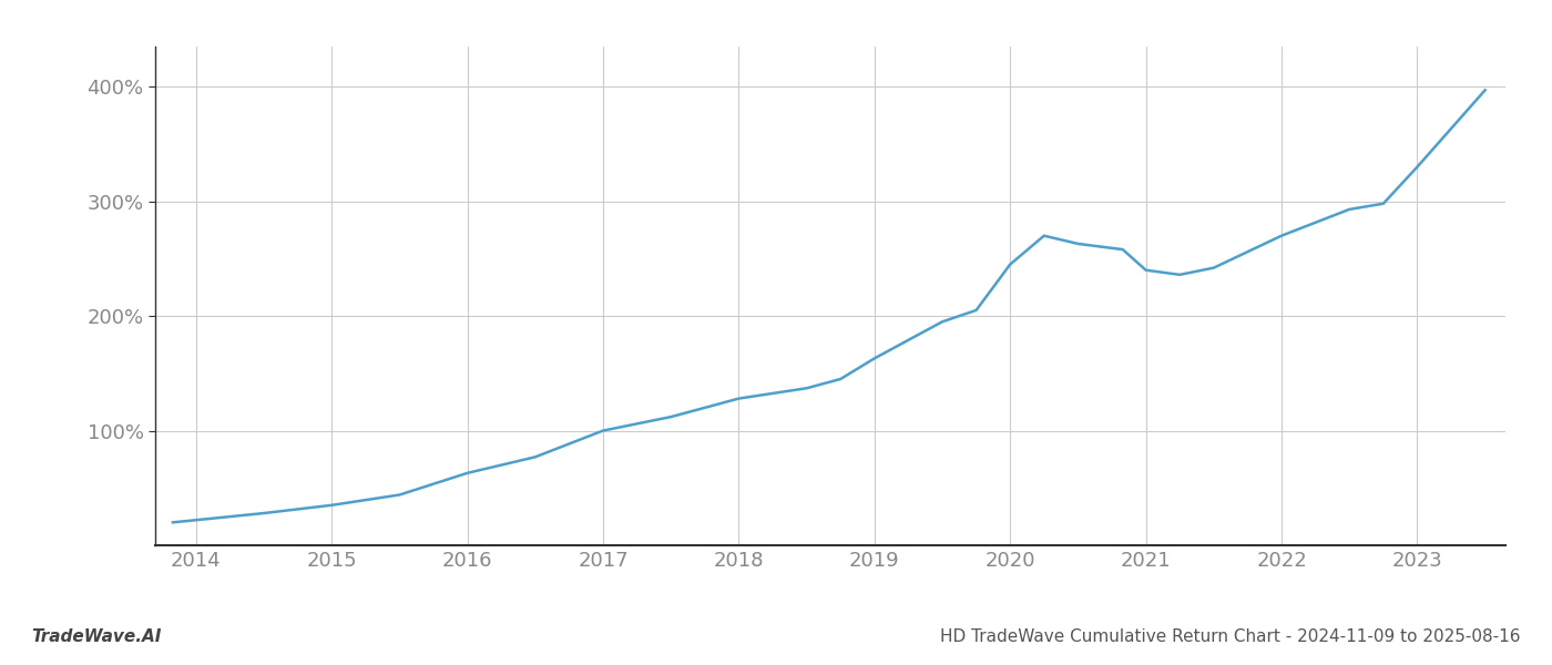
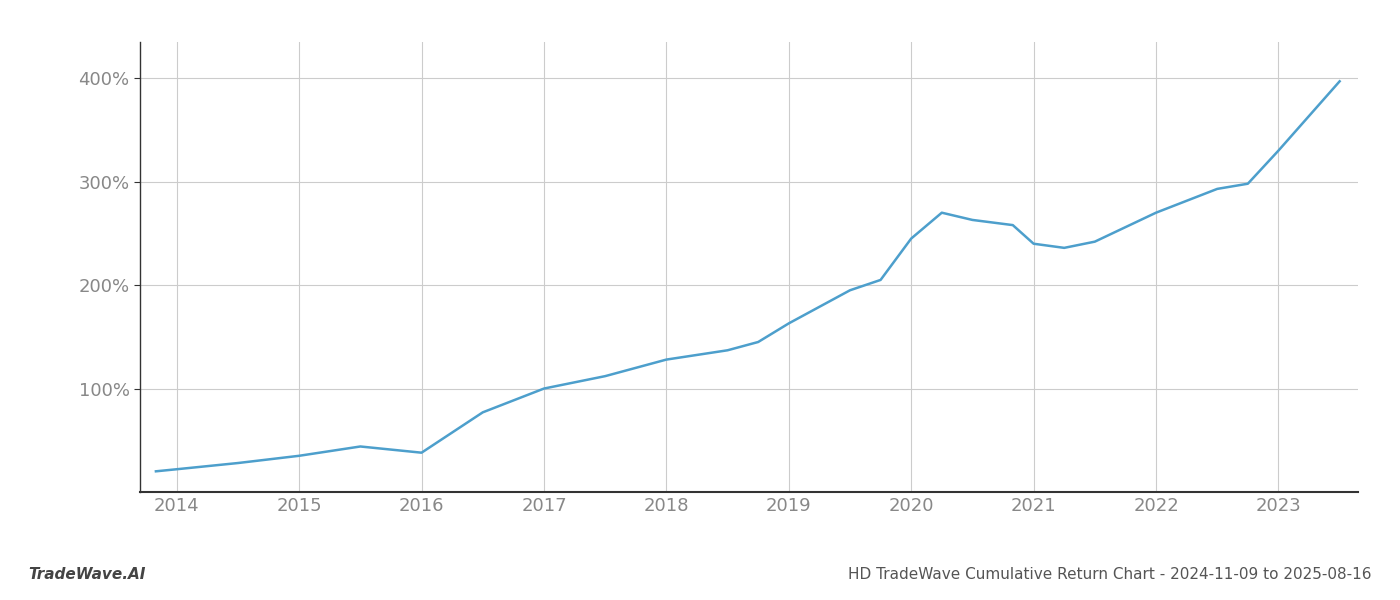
2016: 63% -> 38%
